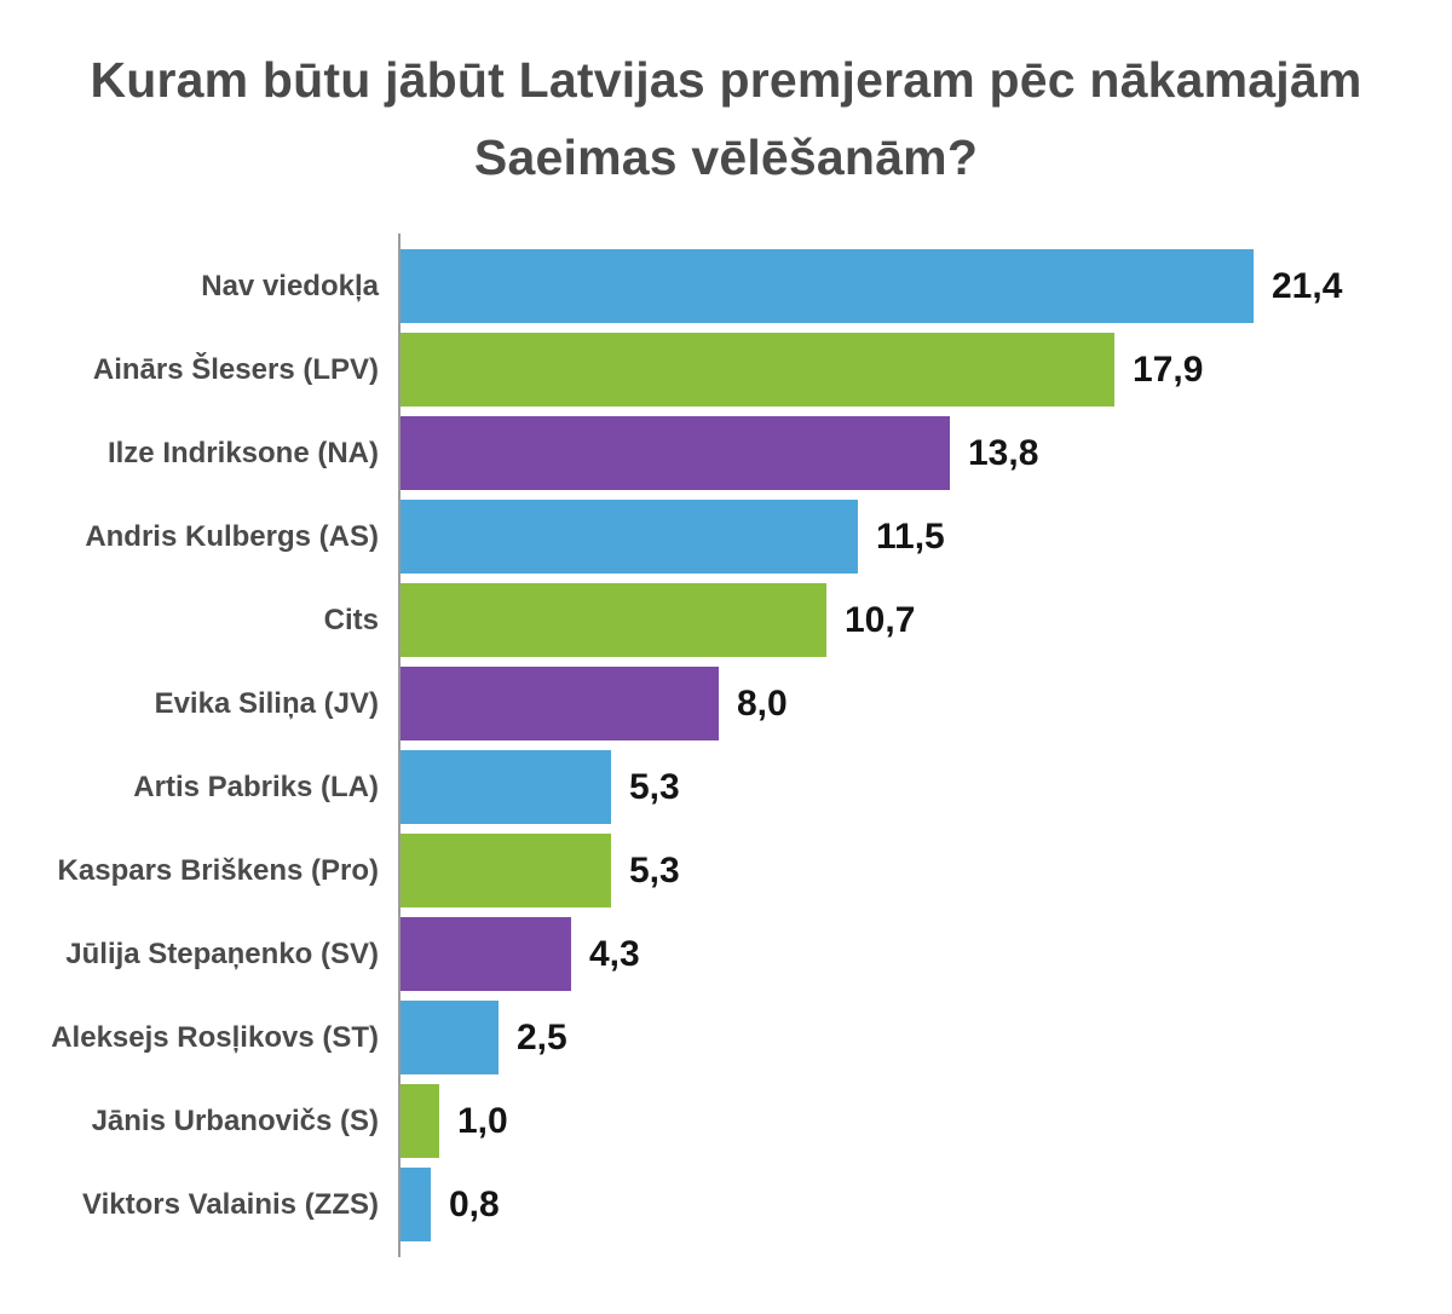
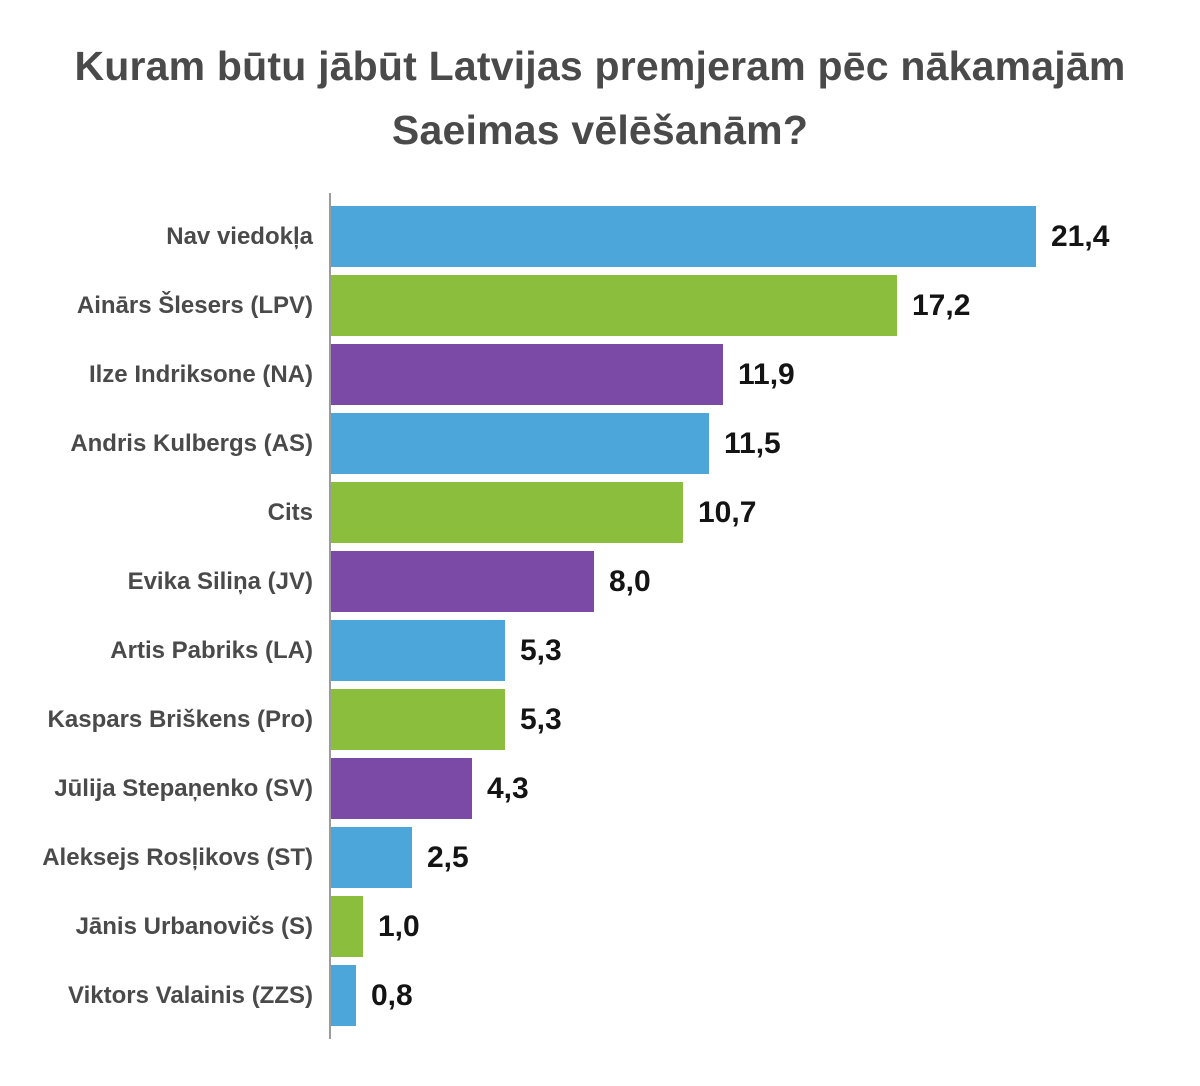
Ainārs Šlesers (LPV): 17,9 -> 17,2
Ilze Indriksone (NA): 13,8 -> 11,9
